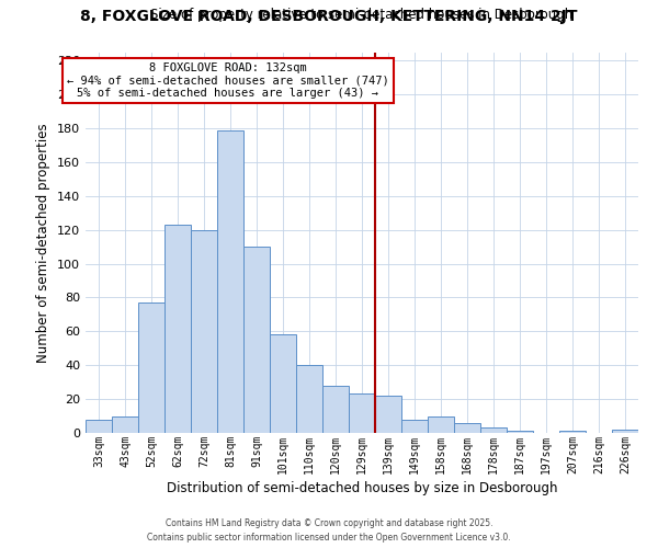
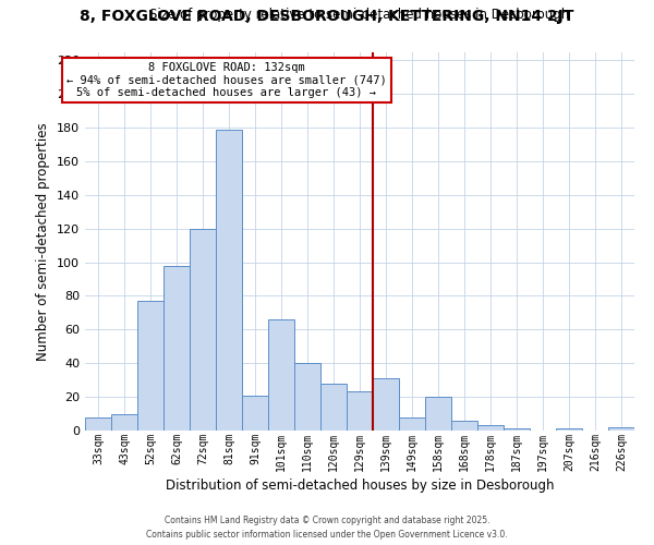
62sqm: 123 -> 98
91sqm: 110 -> 21
101sqm: 58 -> 66
139sqm: 22 -> 31
158sqm: 10 -> 20
